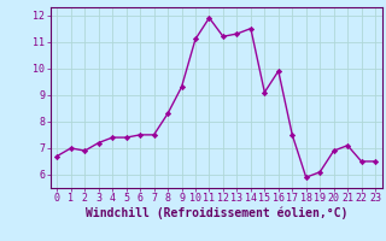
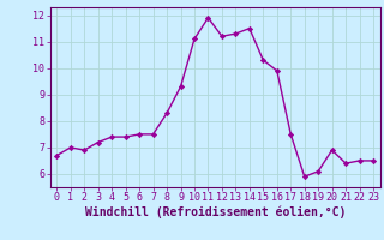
15: 9.1 -> 10.3
21: 7.1 -> 6.4
